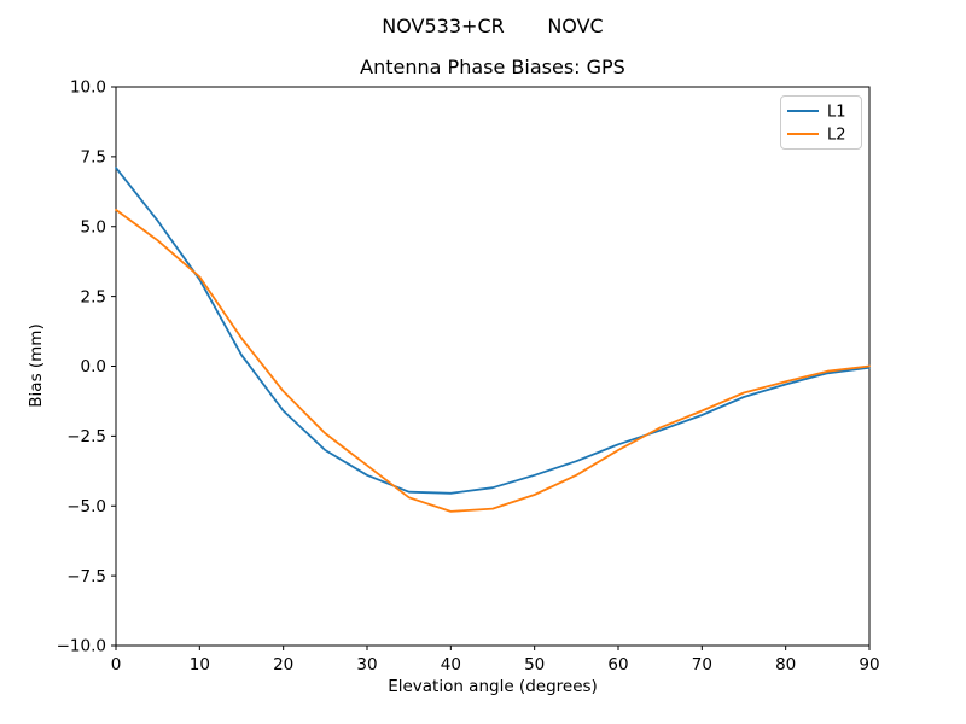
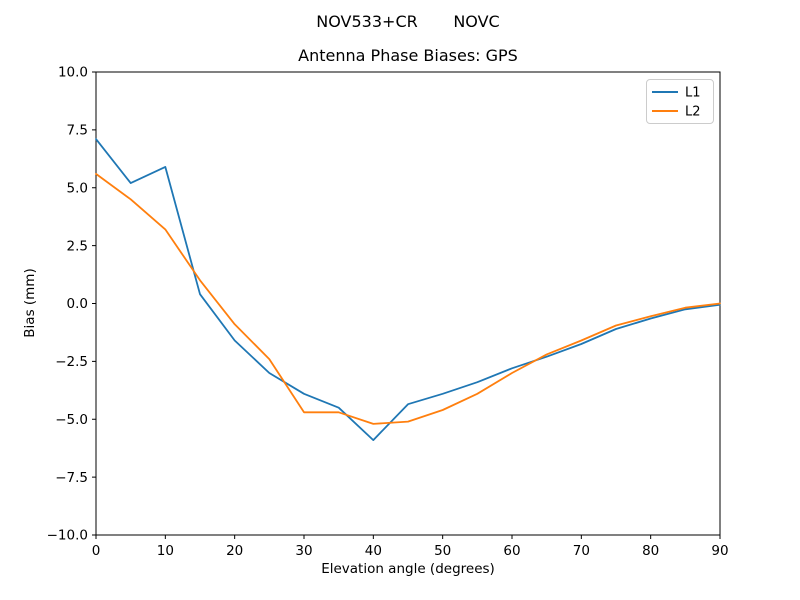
L1/10: 3.1 -> 5.9
L2/30: -3.5 -> -4.7
L1/40: -4.5 -> -5.9
